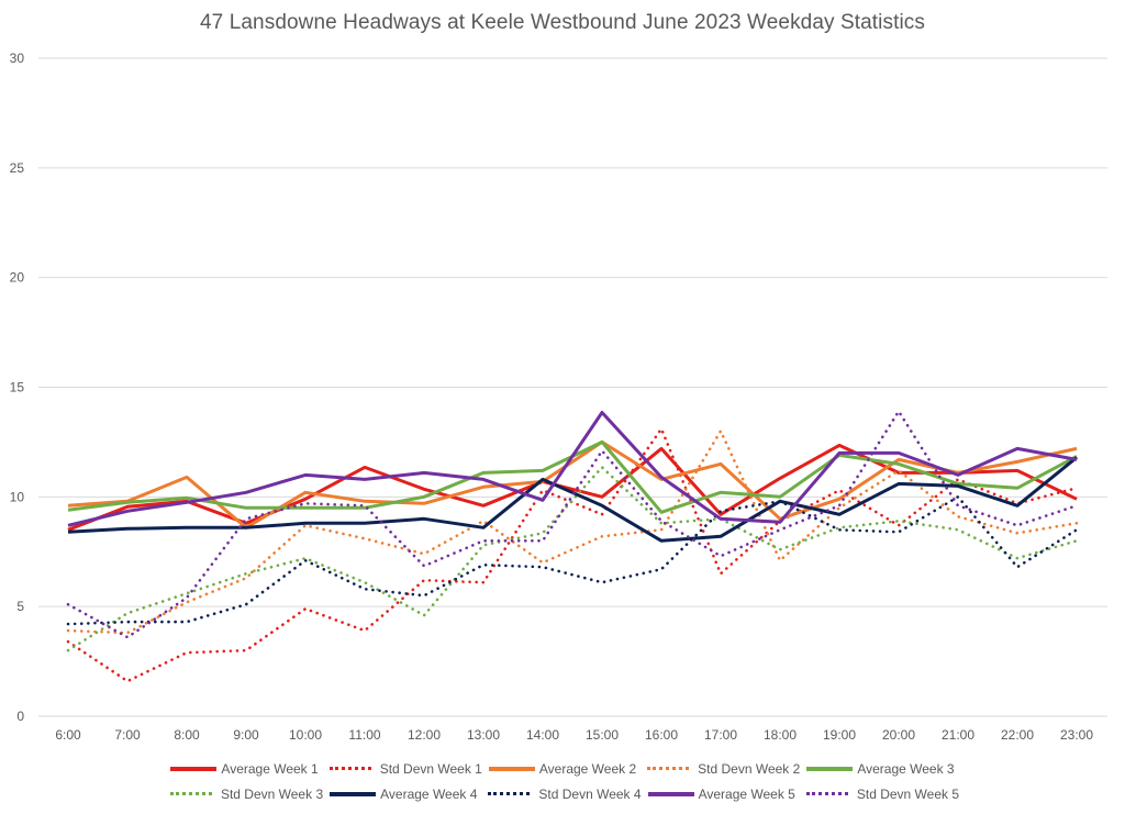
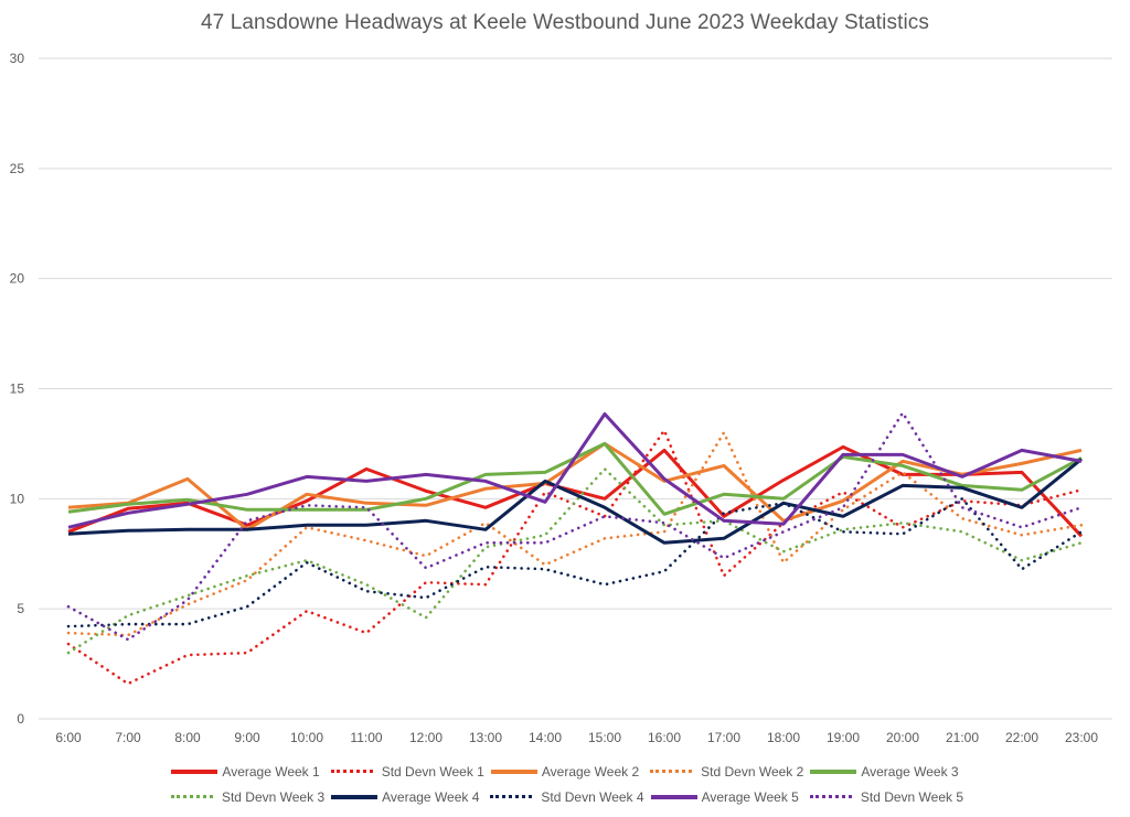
Std Devn Week 5/15:00: 12.1 -> 9.2
Std Devn Week 1/21:00: 10.8 -> 9.9
Average Week 1/23:00: 9.9 -> 8.3
